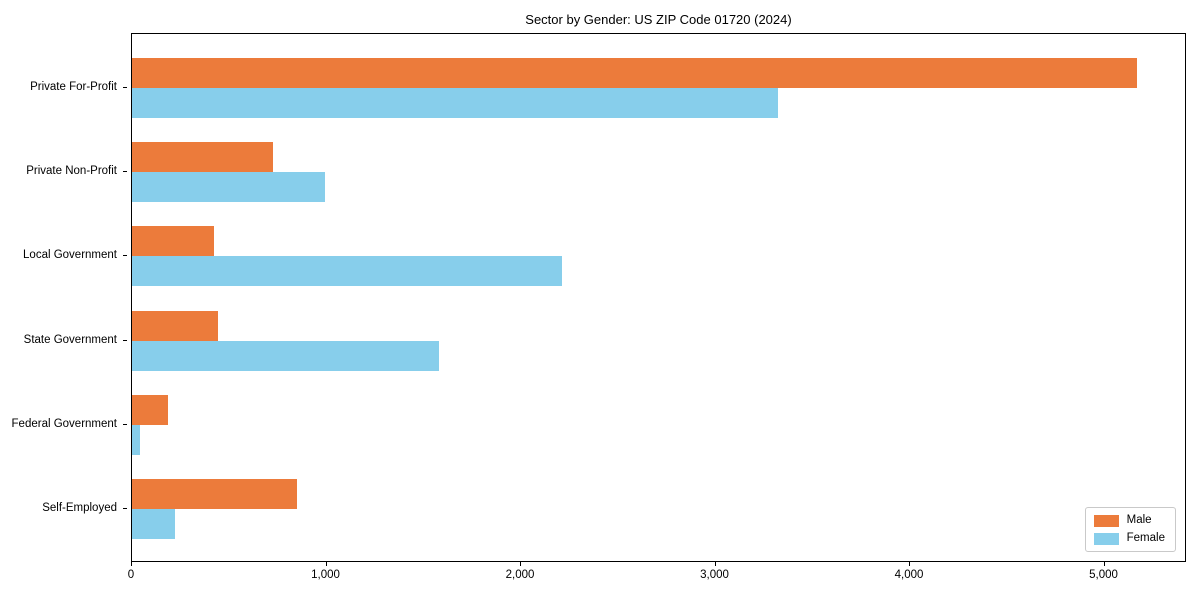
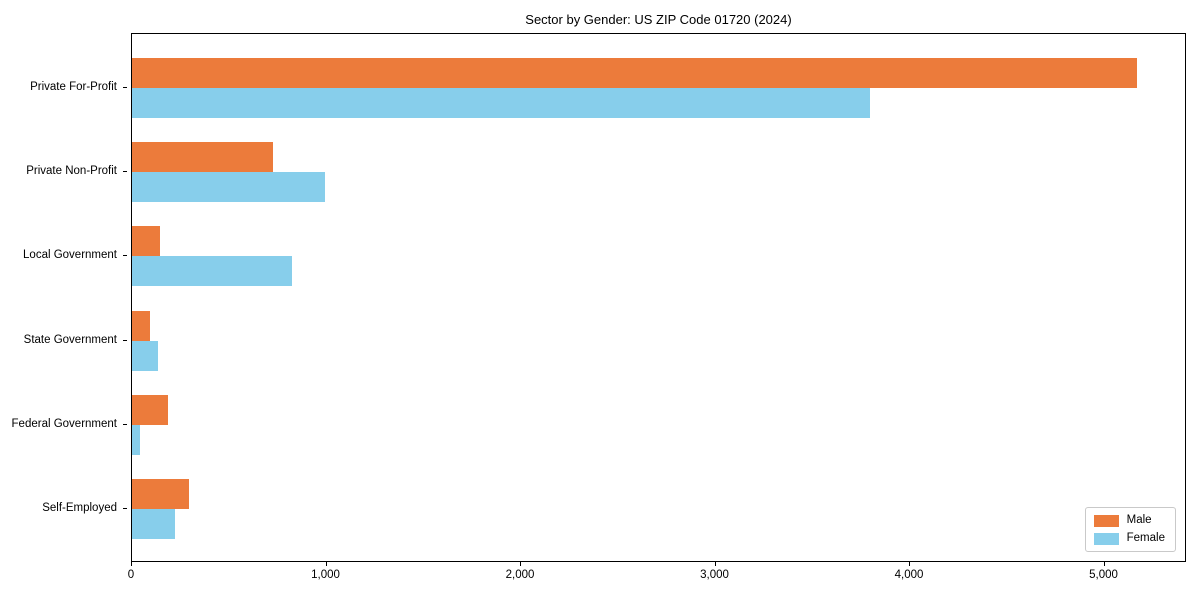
Female/Private For-Profit: 3320 -> 3790
Male/Local Government: 420 -> 150
Female/Local Government: 2210 -> 820
Male/State Government: 440 -> 90
Female/State Government: 1580 -> 130
Male/Self-Employed: 850 -> 300
